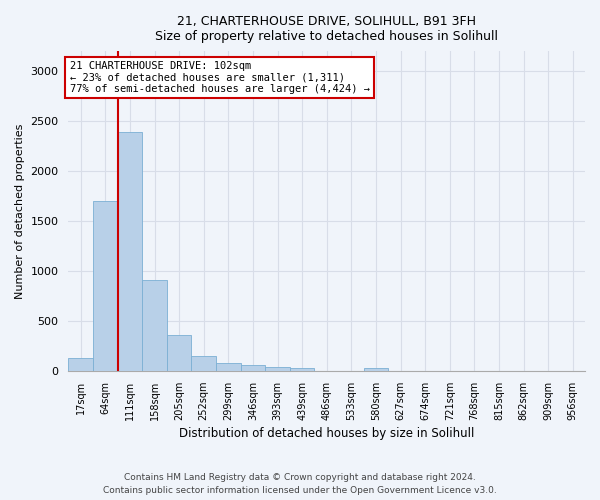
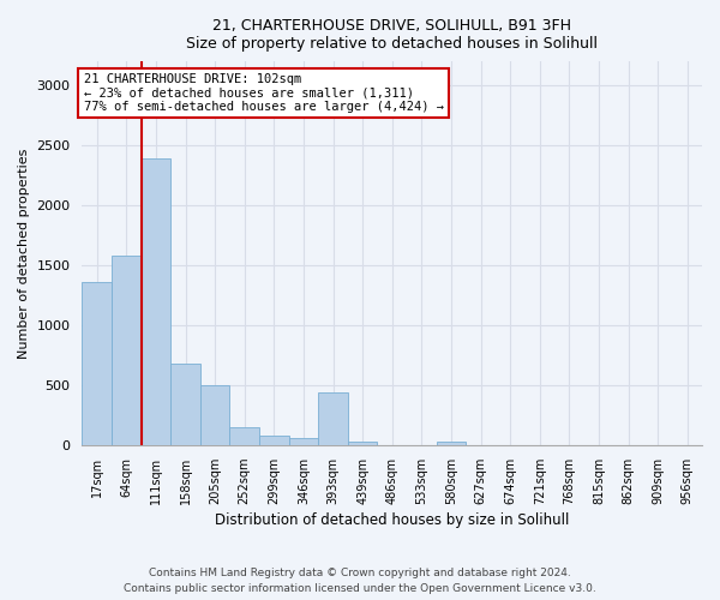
17sqm: 130 -> 1360
64sqm: 1700 -> 1580
158sqm: 910 -> 680
205sqm: 360 -> 500
393sqm: 40 -> 440
